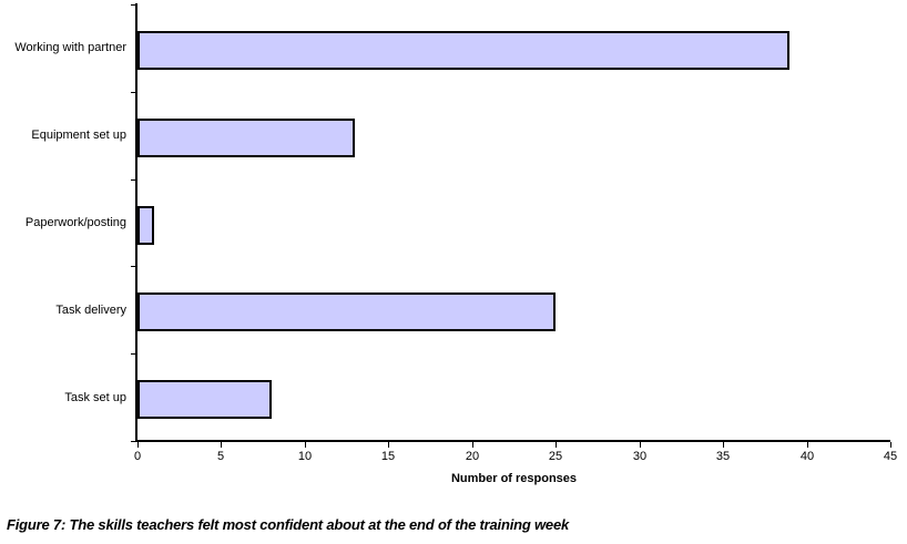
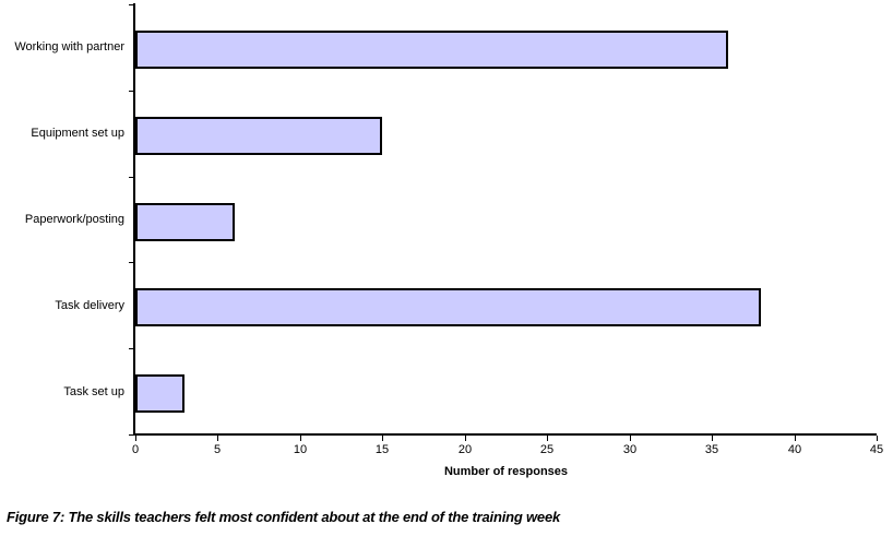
Working with partner: 39 -> 36
Equipment set up: 13 -> 15
Paperwork/posting: 1 -> 6
Task delivery: 25 -> 38
Task set up: 8 -> 3
